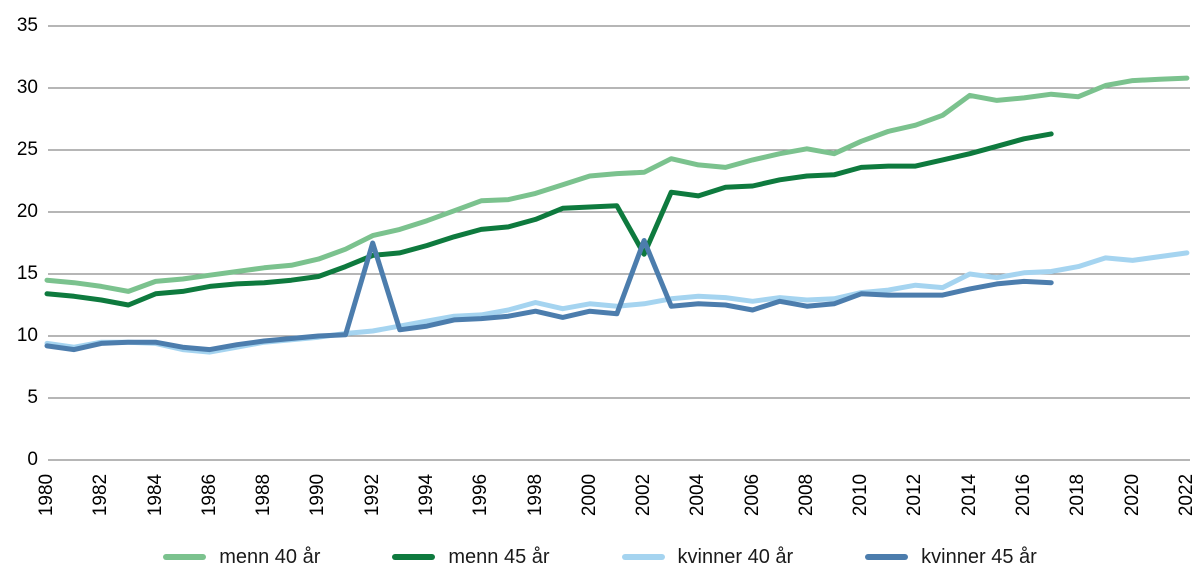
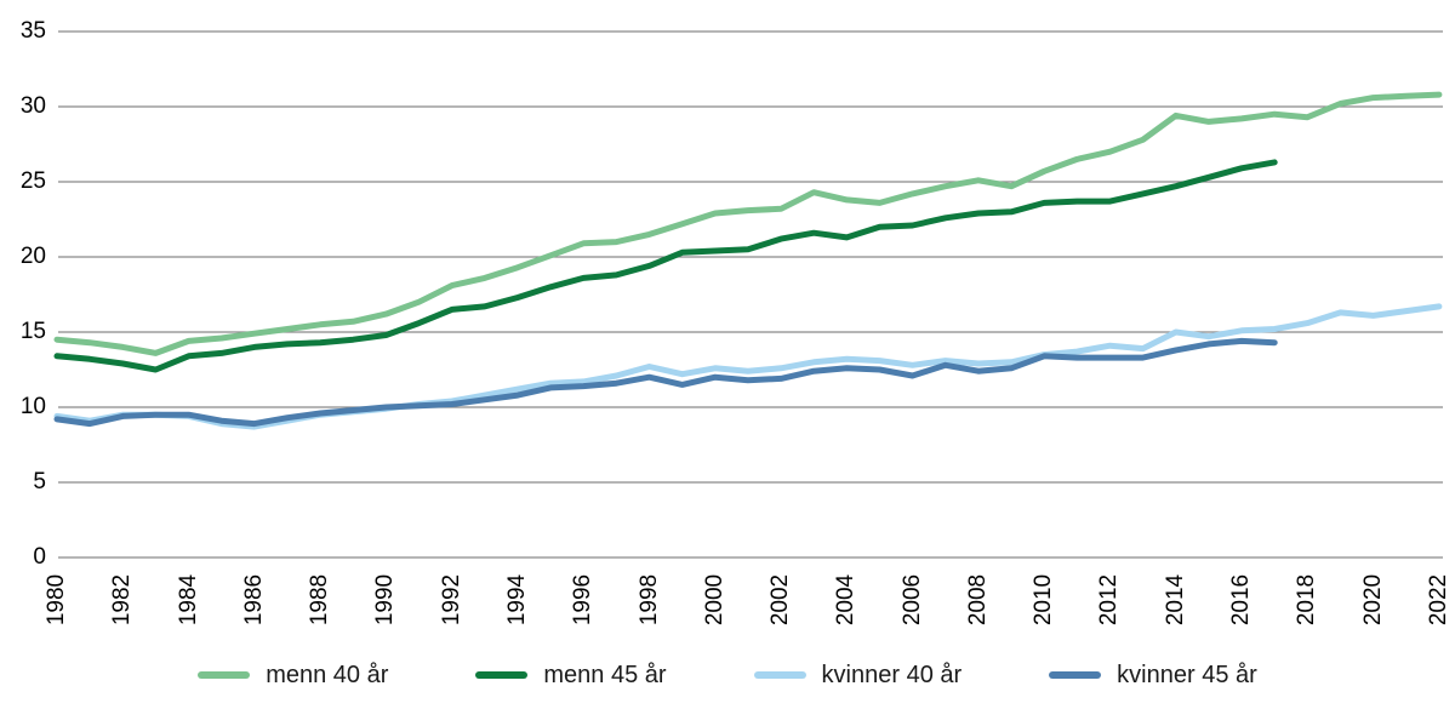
kvinner 45 år/1992: 17.5 -> 10.2
menn 45 år/2002: 16.6 -> 21.2
kvinner 45 år/2002: 17.7 -> 11.9
